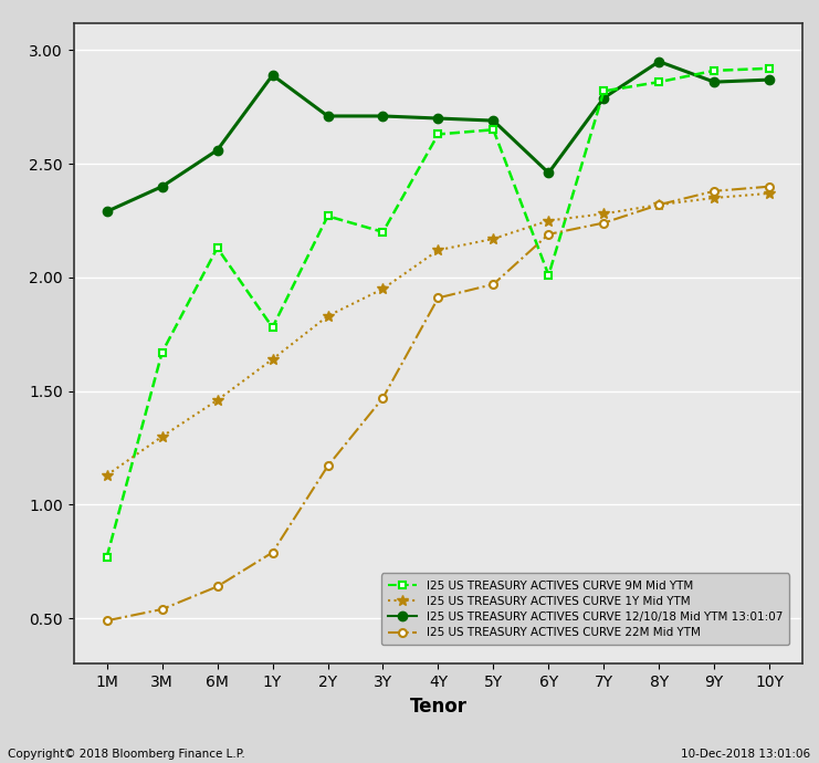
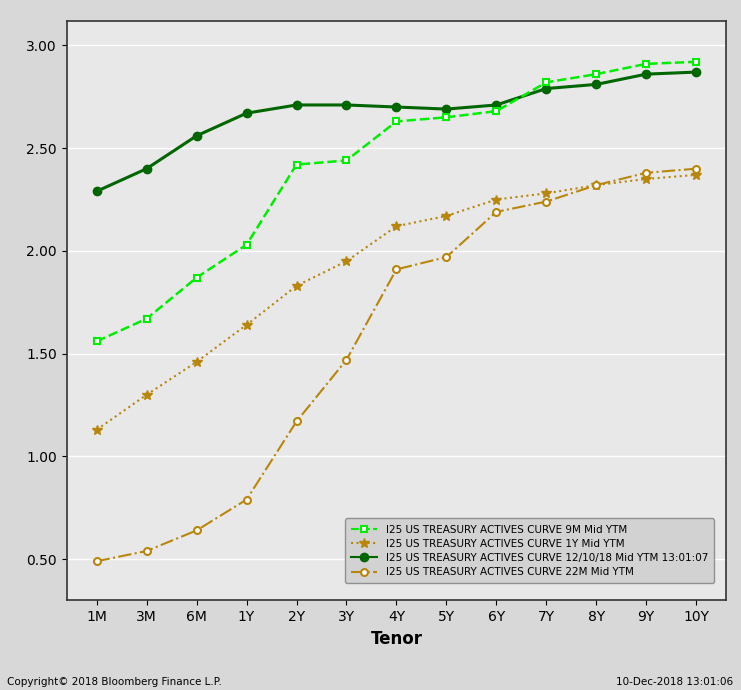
I25 US TREASURY ACTIVES CURVE 9M Mid YTM/1M: 0.77 -> 1.56
I25 US TREASURY ACTIVES CURVE 9M Mid YTM/6M: 2.13 -> 1.87
I25 US TREASURY ACTIVES CURVE 9M Mid YTM/1Y: 1.78 -> 2.03
I25 US TREASURY ACTIVES CURVE 12/10/18 Mid YTM 13:01:07/1Y: 2.89 -> 2.67
I25 US TREASURY ACTIVES CURVE 9M Mid YTM/2Y: 2.27 -> 2.42
I25 US TREASURY ACTIVES CURVE 9M Mid YTM/3Y: 2.20 -> 2.44
I25 US TREASURY ACTIVES CURVE 9M Mid YTM/6Y: 2.01 -> 2.68
I25 US TREASURY ACTIVES CURVE 12/10/18 Mid YTM 13:01:07/6Y: 2.46 -> 2.71
I25 US TREASURY ACTIVES CURVE 12/10/18 Mid YTM 13:01:07/8Y: 2.95 -> 2.81
